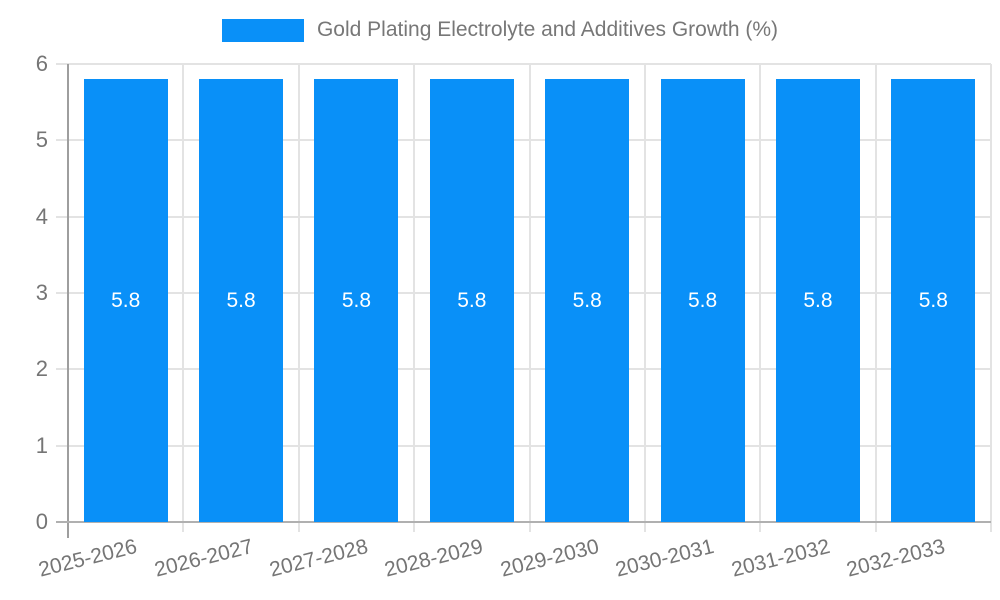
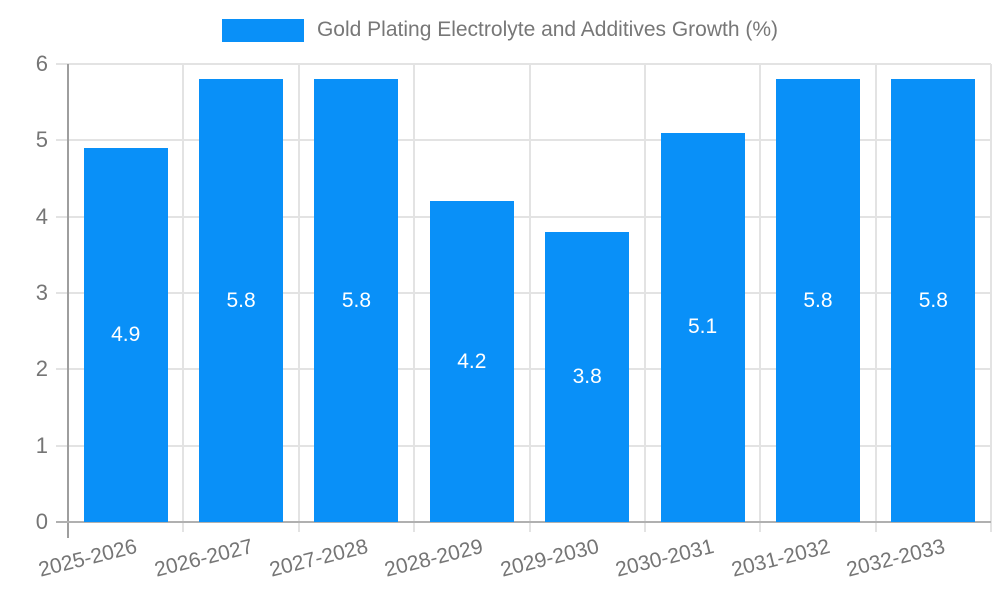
2025-2026: 5.8 -> 4.9
2028-2029: 5.8 -> 4.2
2029-2030: 5.8 -> 3.8
2030-2031: 5.8 -> 5.1
